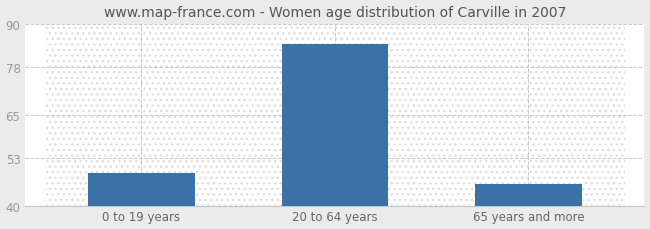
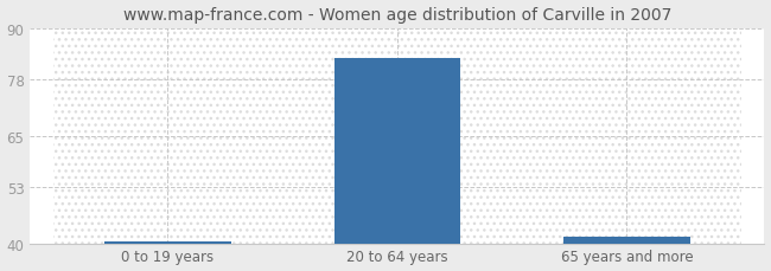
0 to 19 years: 49.0 -> 40.4
20 to 64 years: 84.5 -> 83.0
65 years and more: 46.0 -> 41.5
